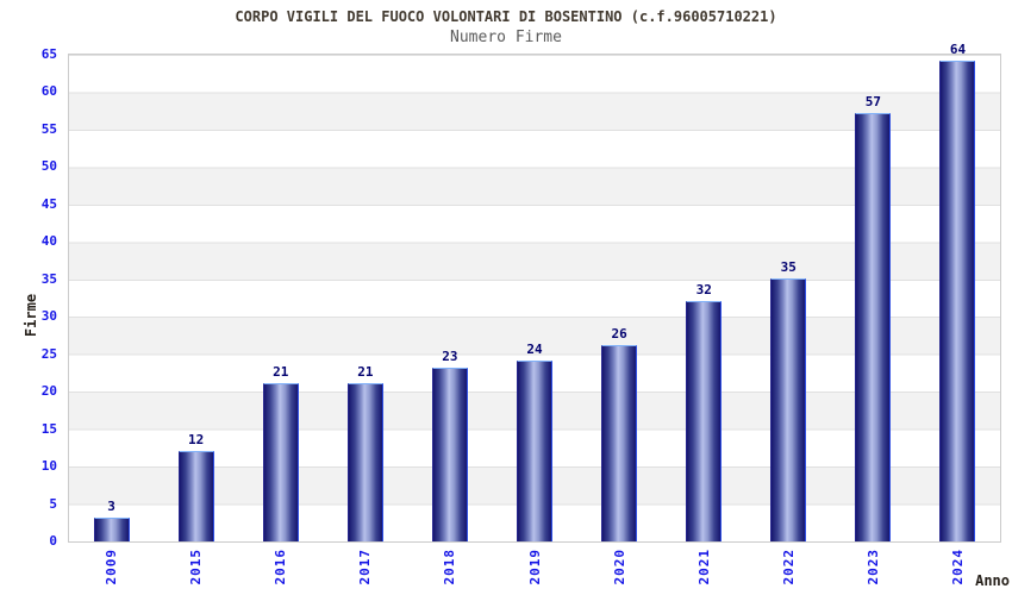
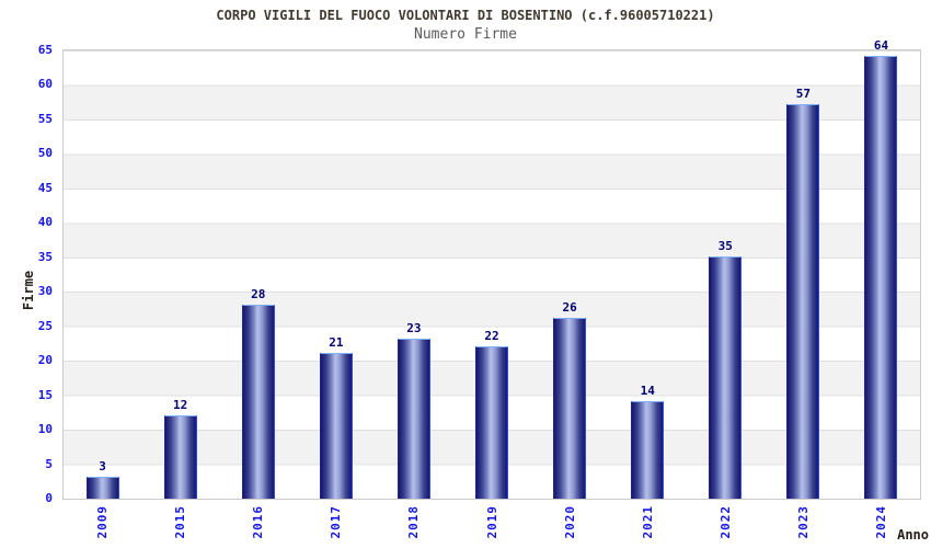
2016: 21 -> 28
2019: 24 -> 22
2021: 32 -> 14
